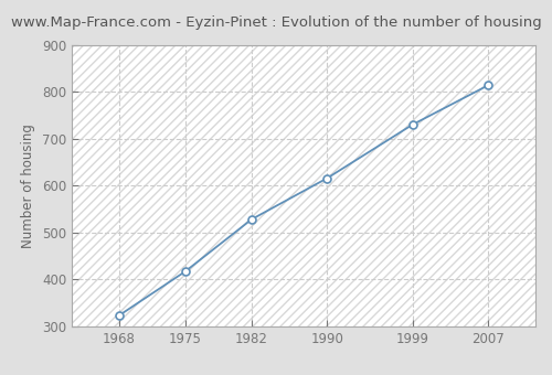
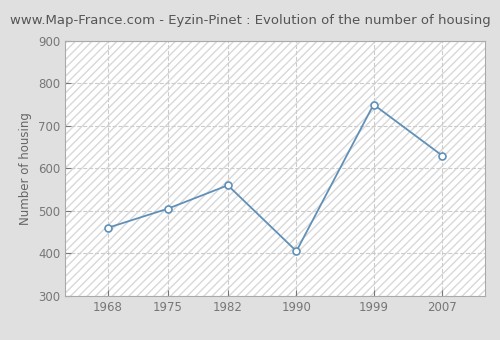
1968: 323 -> 460
1975: 417 -> 505
1982: 528 -> 560
1990: 616 -> 405
1999: 730 -> 750
2007: 814 -> 630
